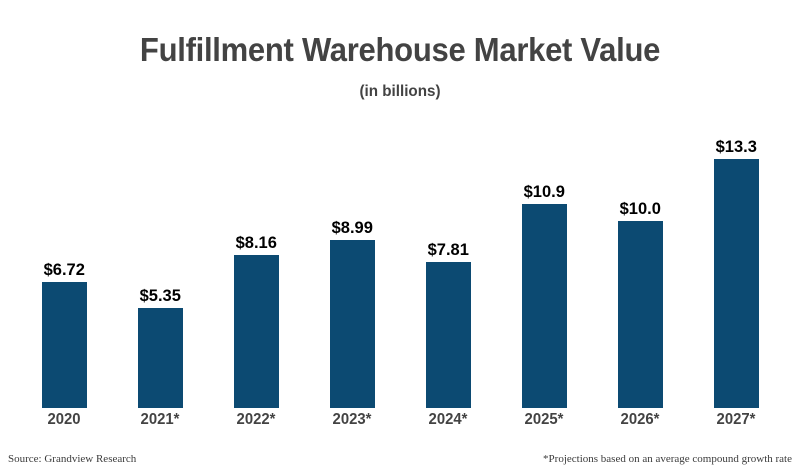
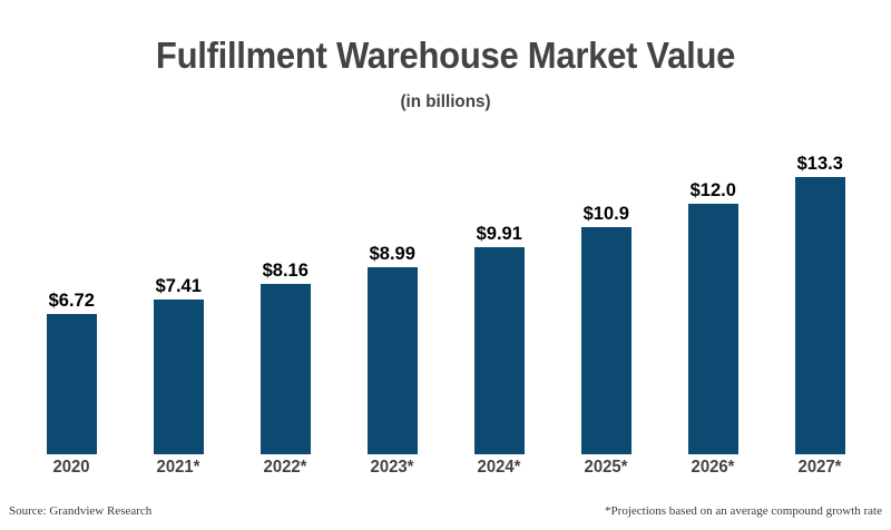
2021*: $5.35 -> $7.41
2024*: $7.81 -> $9.91
2026*: $10.0 -> $12.0
